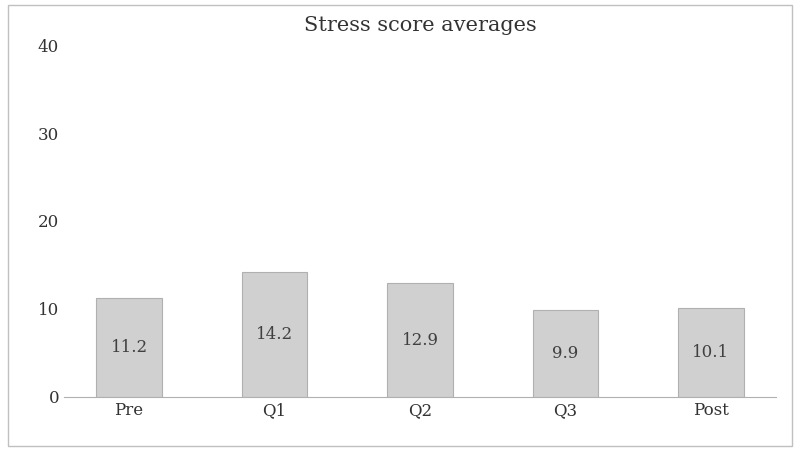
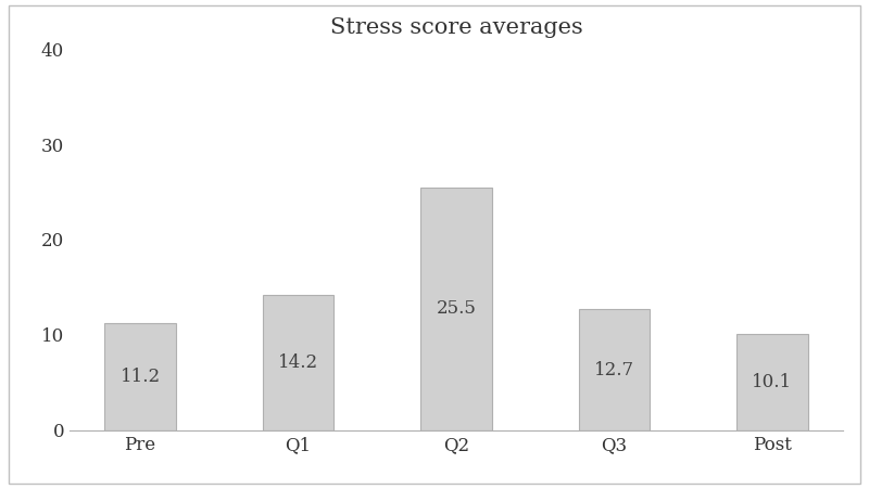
Q2: 12.9 -> 25.5
Q3: 9.9 -> 12.7
